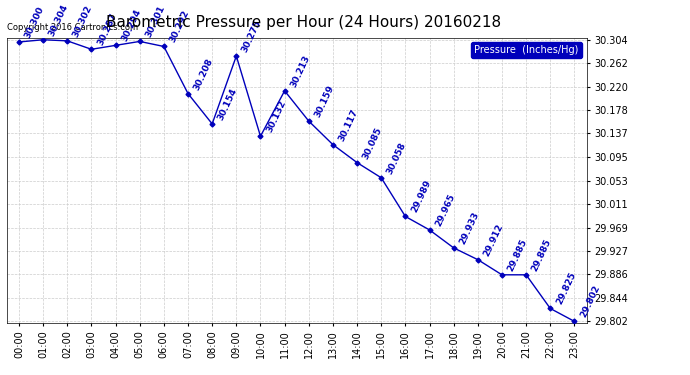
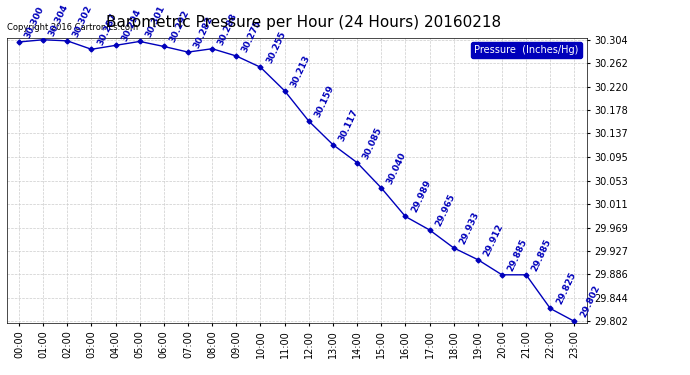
07:00: 30.208 -> 30.282
08:00: 30.154 -> 30.288
10:00: 30.132 -> 30.255
15:00: 30.058 -> 30.040
